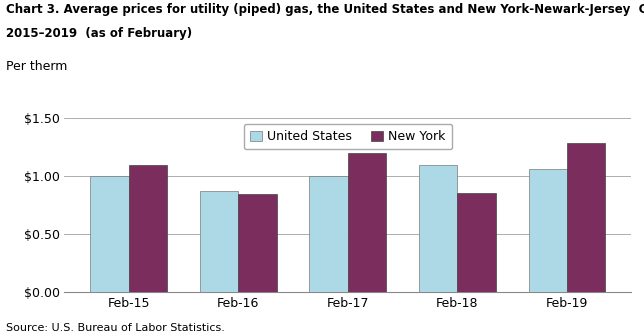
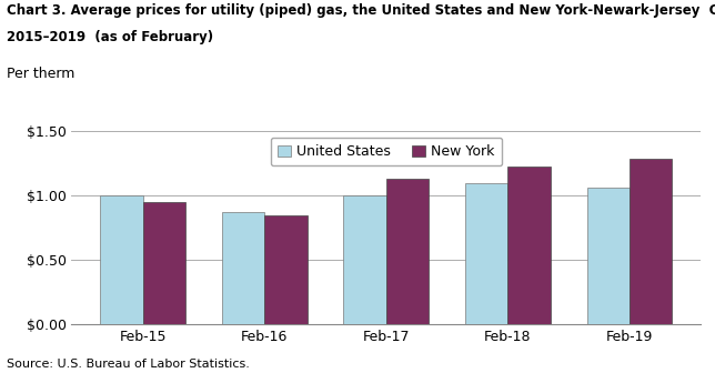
New York/Feb-15: $1.09 -> $0.95
New York/Feb-17: $1.20 -> $1.13
New York/Feb-18: $0.85 -> $1.22
